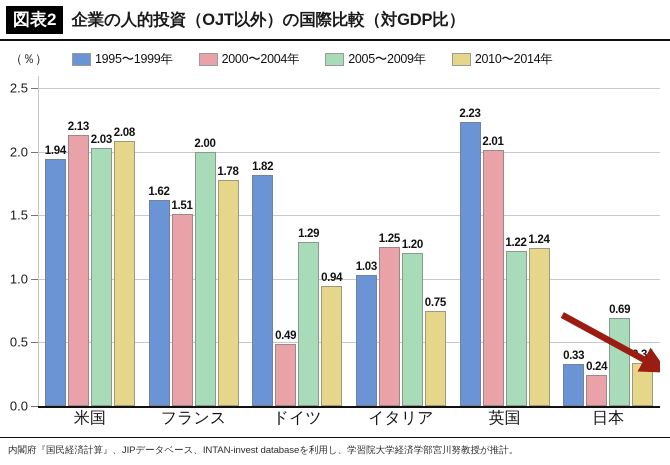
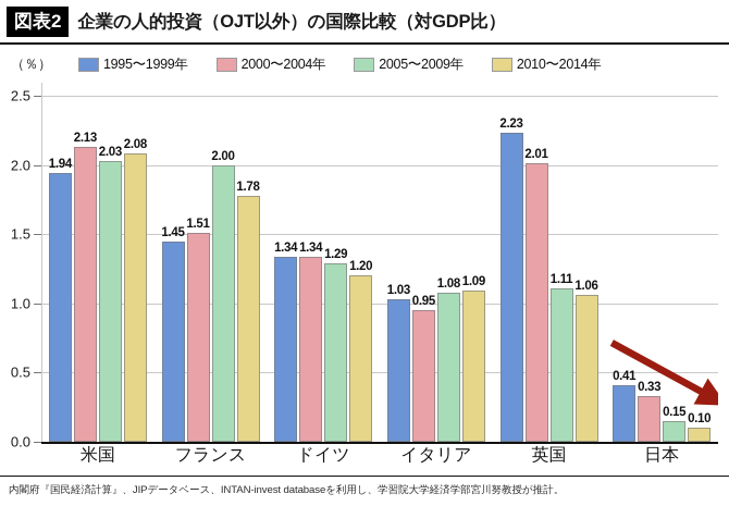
1995〜1999年/フランス: 1.62 -> 1.45
1995〜1999年/ドイツ: 1.82 -> 1.34
2000〜2004年/ドイツ: 0.49 -> 1.34
2010〜2014年/ドイツ: 0.94 -> 1.20
2000〜2004年/イタリア: 1.25 -> 0.95
2005〜2009年/イタリア: 1.20 -> 1.08
2010〜2014年/イタリア: 0.75 -> 1.09
2005〜2009年/英国: 1.22 -> 1.11
2010〜2014年/英国: 1.24 -> 1.06
1995〜1999年/日本: 0.33 -> 0.41
2000〜2004年/日本: 0.24 -> 0.33
2005〜2009年/日本: 0.69 -> 0.15
2010〜2014年/日本: 0.34 -> 0.10
